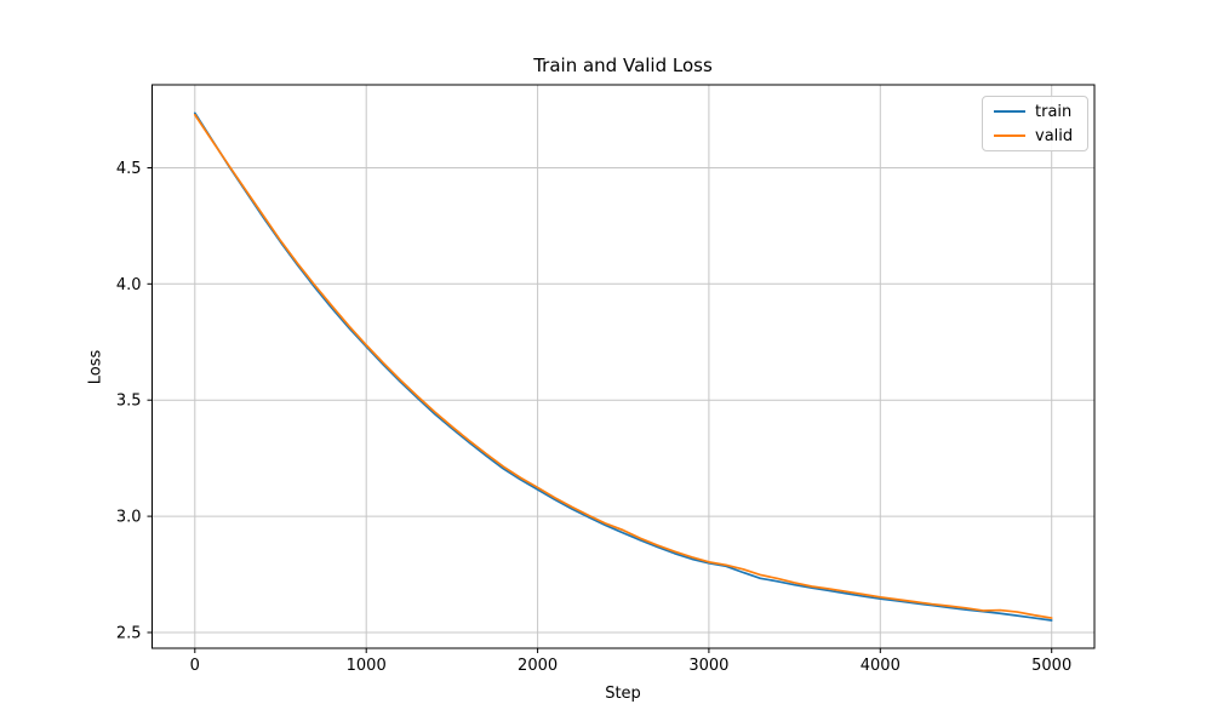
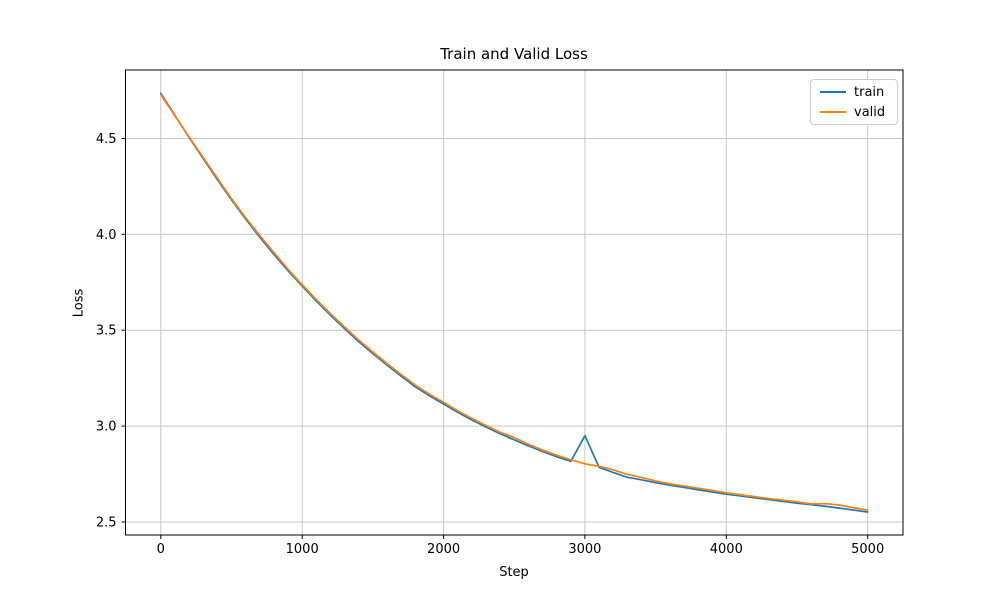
train/3000: 2.80 -> 2.95
